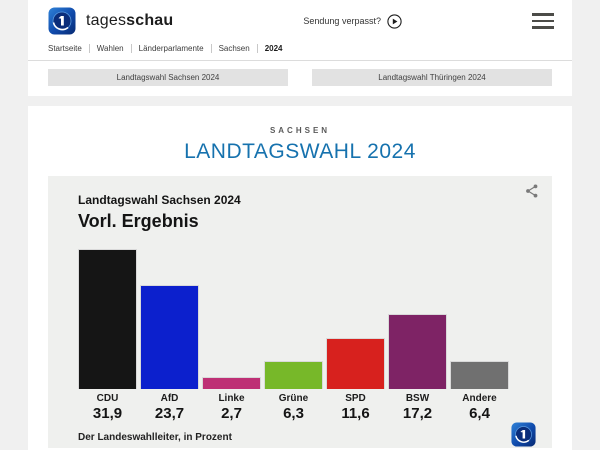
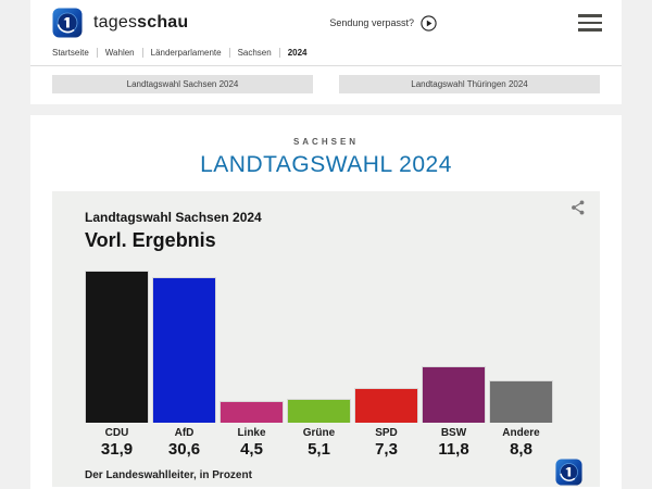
AfD: 23,7 -> 30,6
Linke: 2,7 -> 4,5
Grüne: 6,3 -> 5,1
SPD: 11,6 -> 7,3
BSW: 17,2 -> 11,8
Andere: 6,4 -> 8,8
